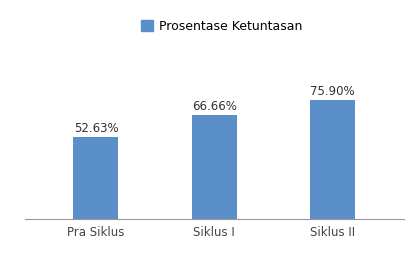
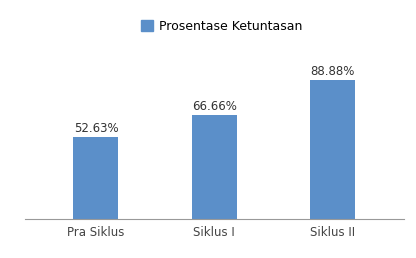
Siklus II: 75.90% -> 88.88%
